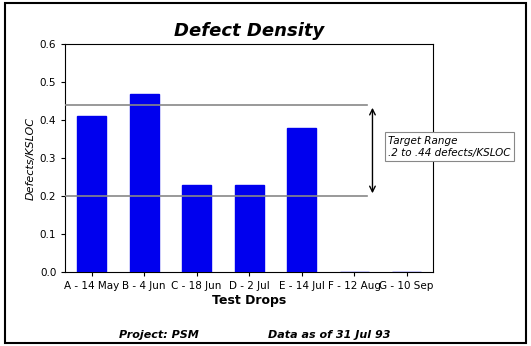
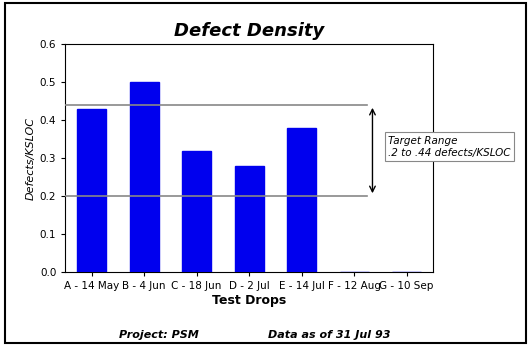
A - 14 May: 0.41 -> 0.43
B - 4 Jun: 0.47 -> 0.50
C - 18 Jun: 0.23 -> 0.32
D - 2 Jul: 0.23 -> 0.28
